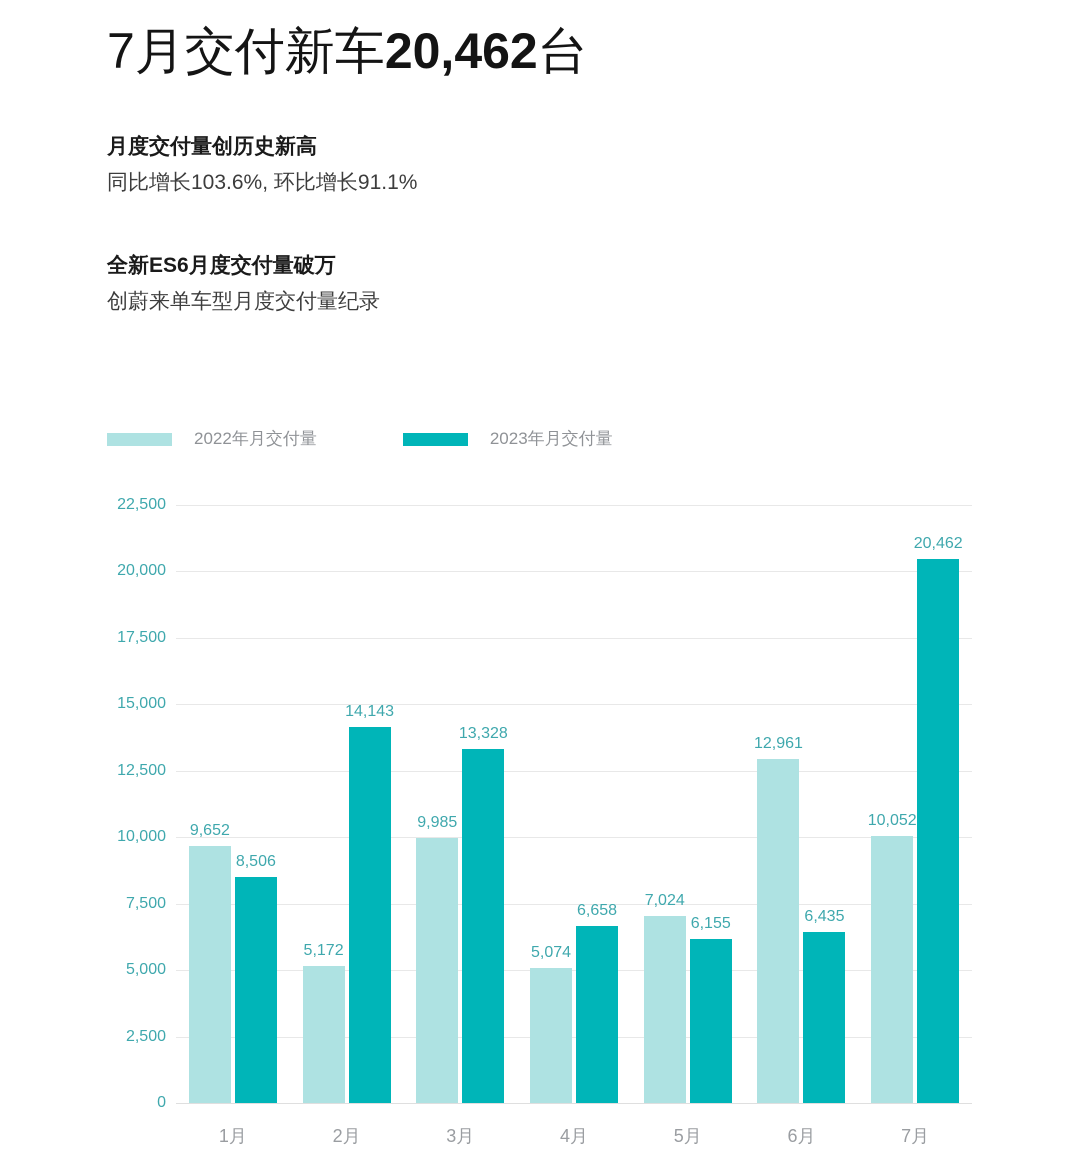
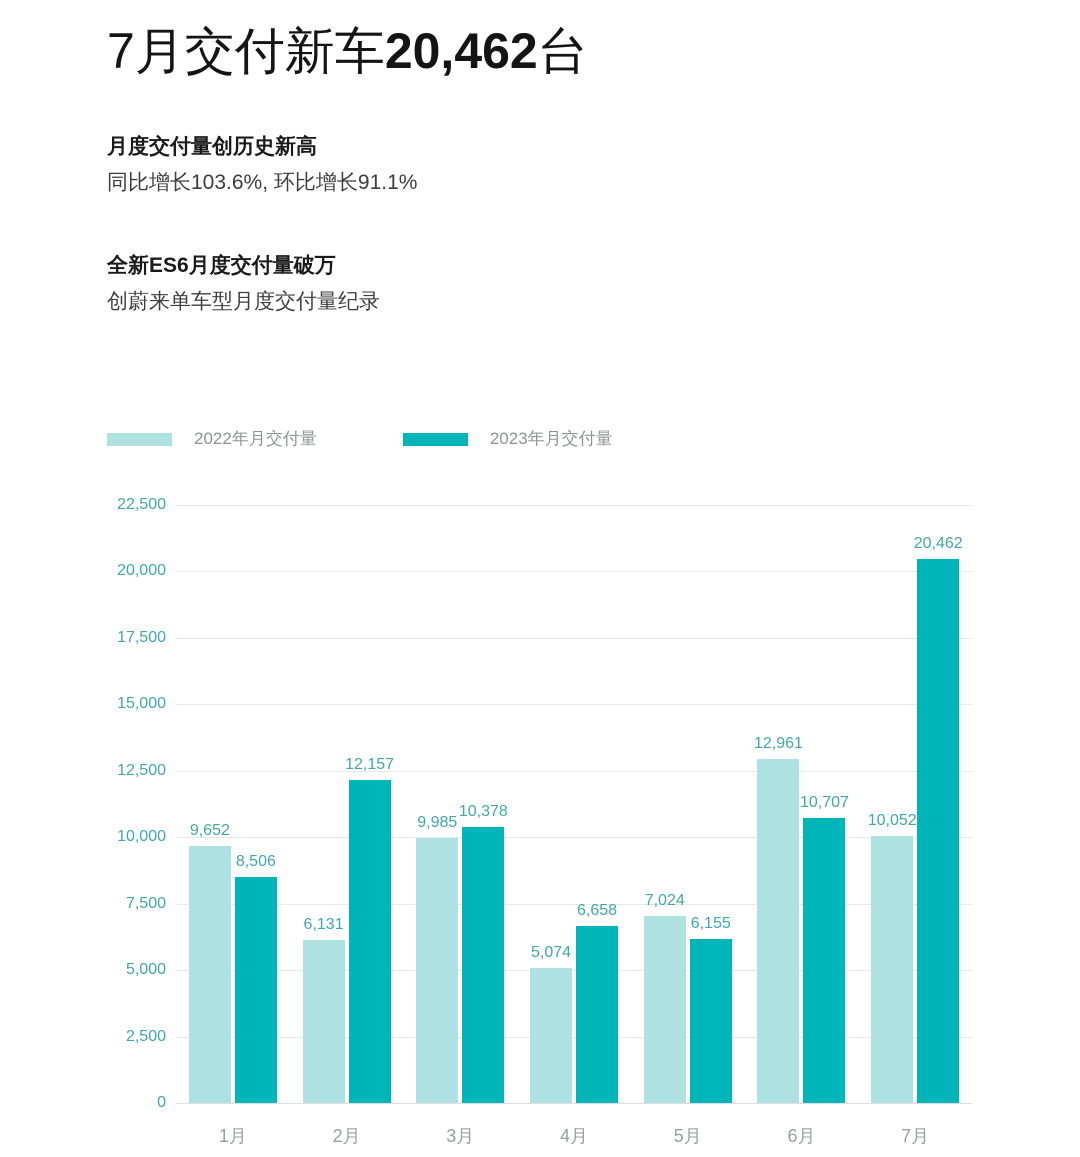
2022年月交付量/2月: 5,172 -> 6,131
2023年月交付量/2月: 14,143 -> 12,157
2023年月交付量/3月: 13,328 -> 10,378
2023年月交付量/6月: 6,435 -> 10,707
